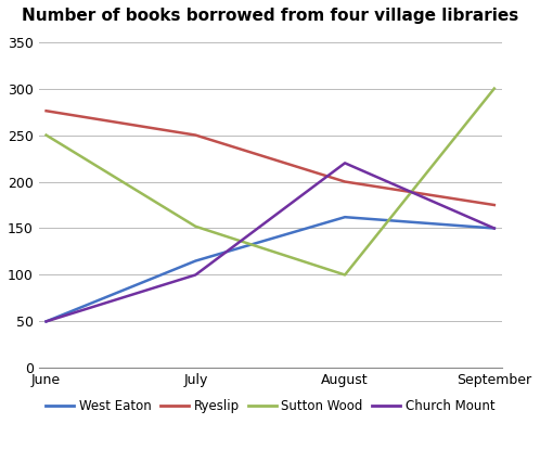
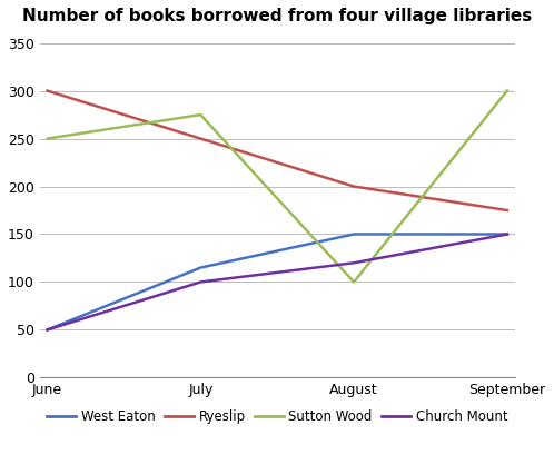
Ryeslip/June: 276 -> 300
Sutton Wood/July: 152 -> 275
West Eaton/August: 162 -> 150
Church Mount/August: 220 -> 120
